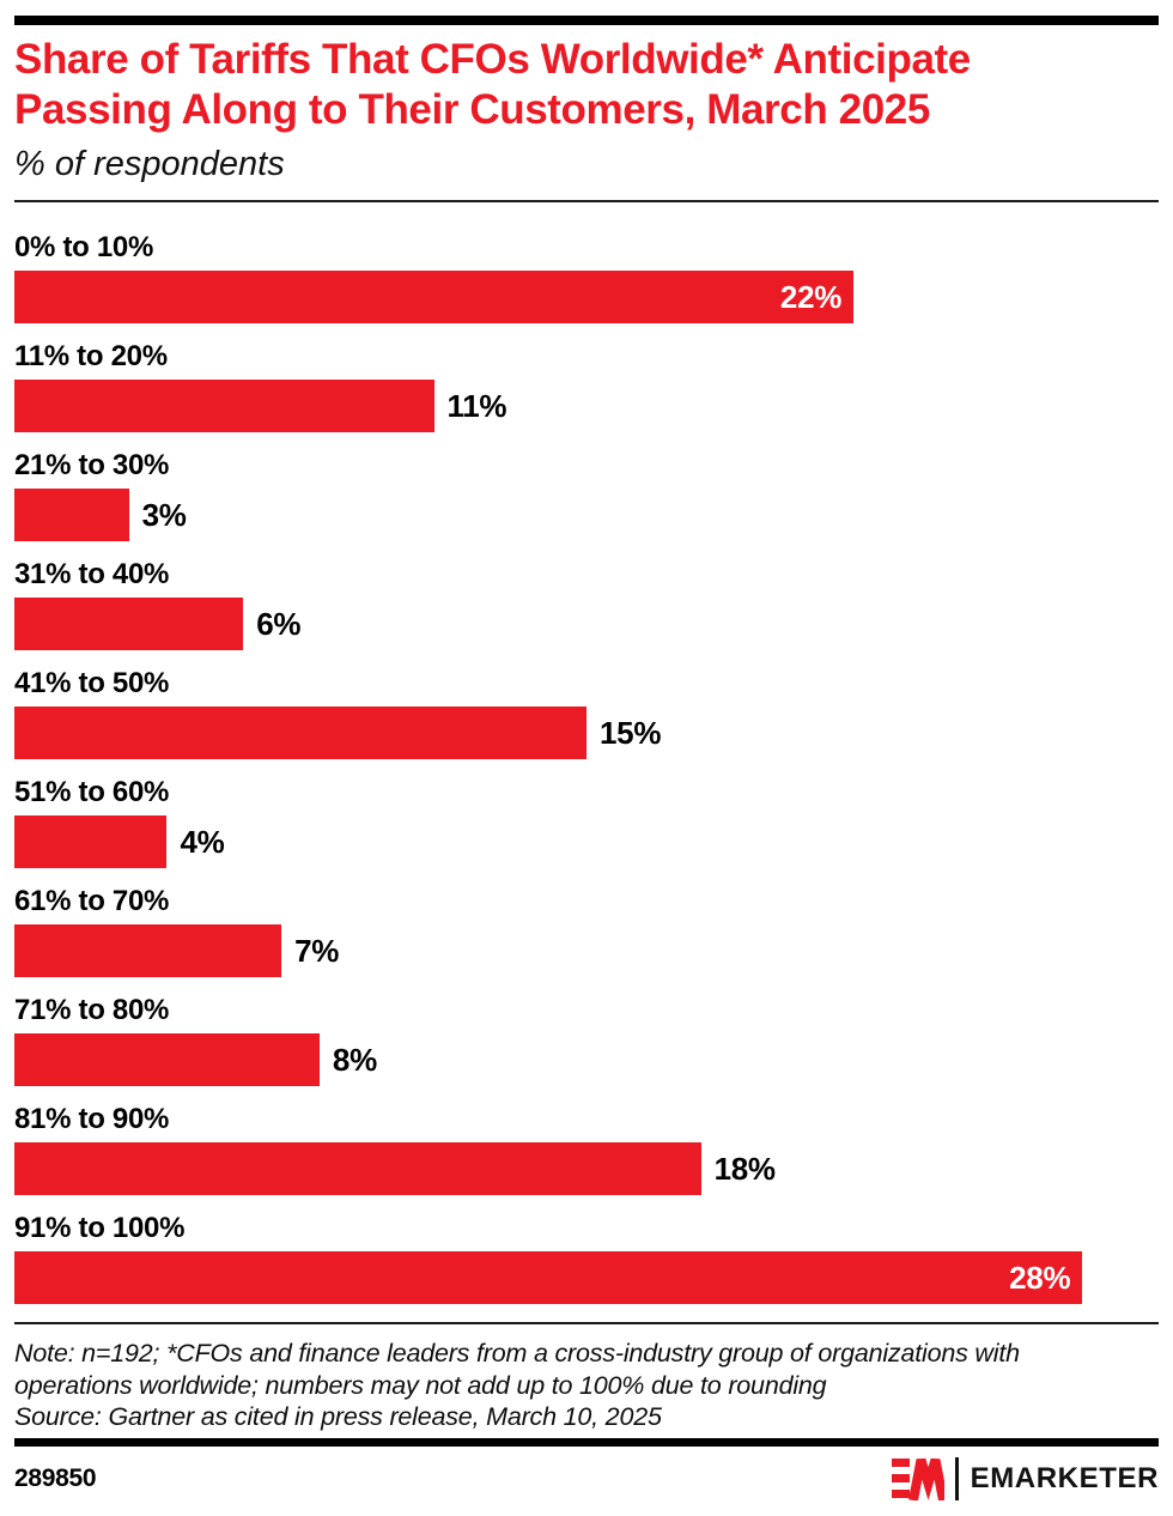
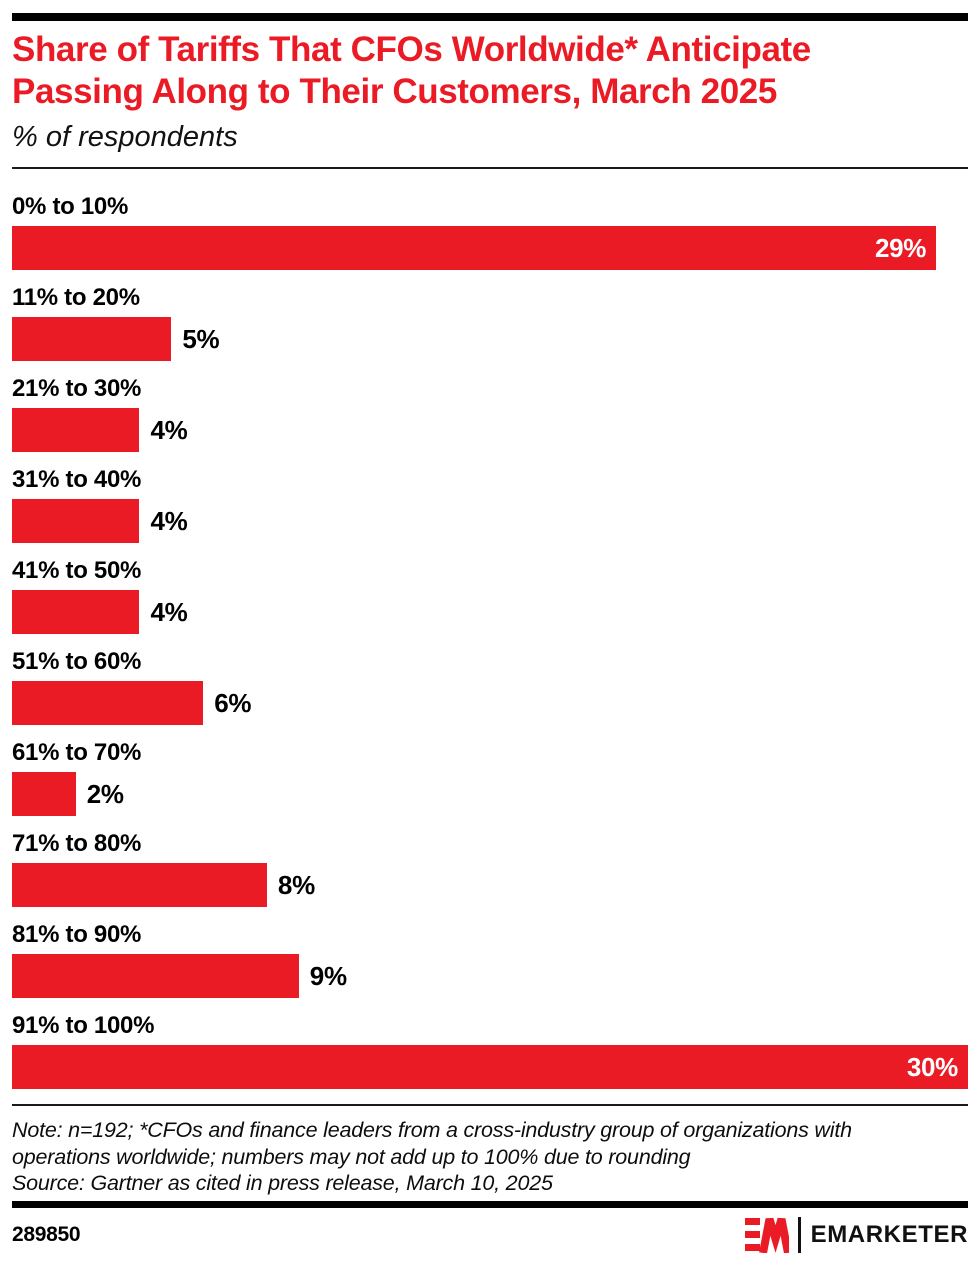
0% to 10%: 22% -> 29%
11% to 20%: 11% -> 5%
21% to 30%: 3% -> 4%
31% to 40%: 6% -> 4%
41% to 50%: 15% -> 4%
51% to 60%: 4% -> 6%
61% to 70%: 7% -> 2%
81% to 90%: 18% -> 9%
91% to 100%: 28% -> 30%
